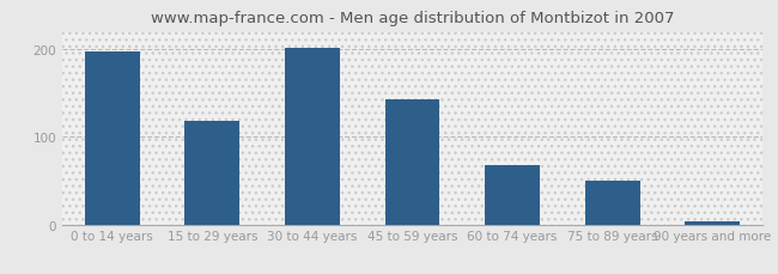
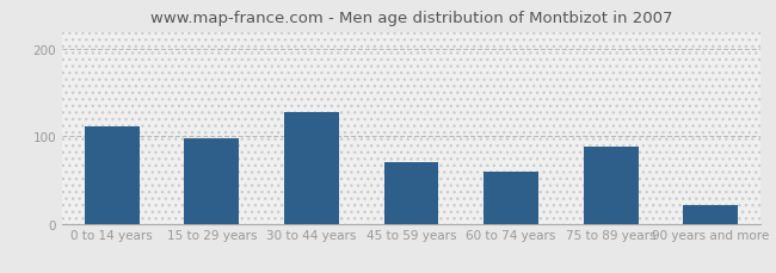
0 to 14 years: 198 -> 112
15 to 29 years: 118 -> 98
30 to 44 years: 202 -> 128
45 to 59 years: 143 -> 70
60 to 74 years: 68 -> 60
75 to 89 years: 50 -> 88
90 years and more: 4 -> 22
